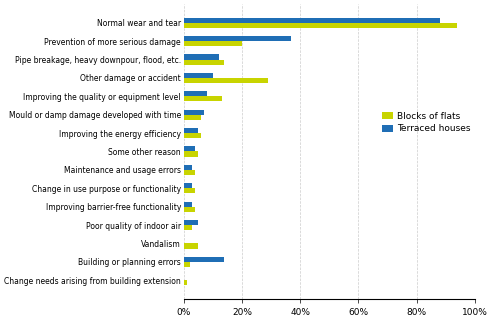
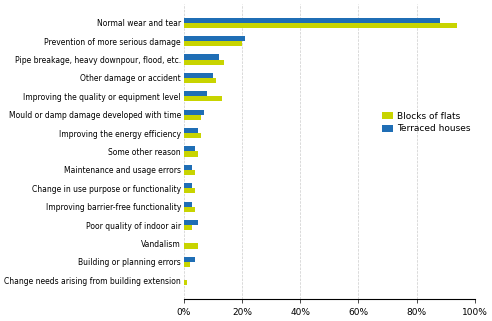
Terraced houses/Prevention of more serious damage: 37% -> 21%
Blocks of flats/Other damage or accident: 29% -> 11%
Terraced houses/Building or planning errors: 14% -> 4%
